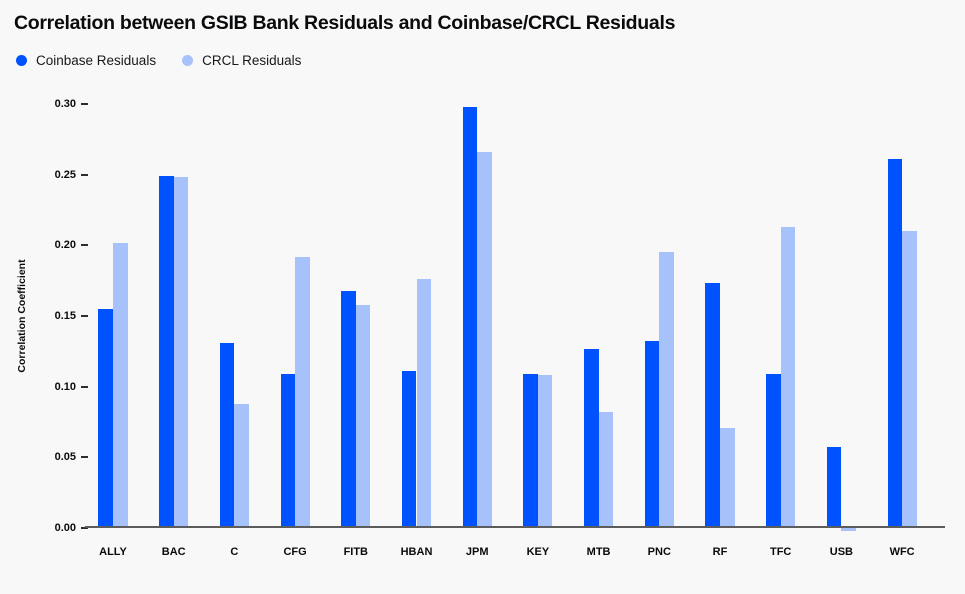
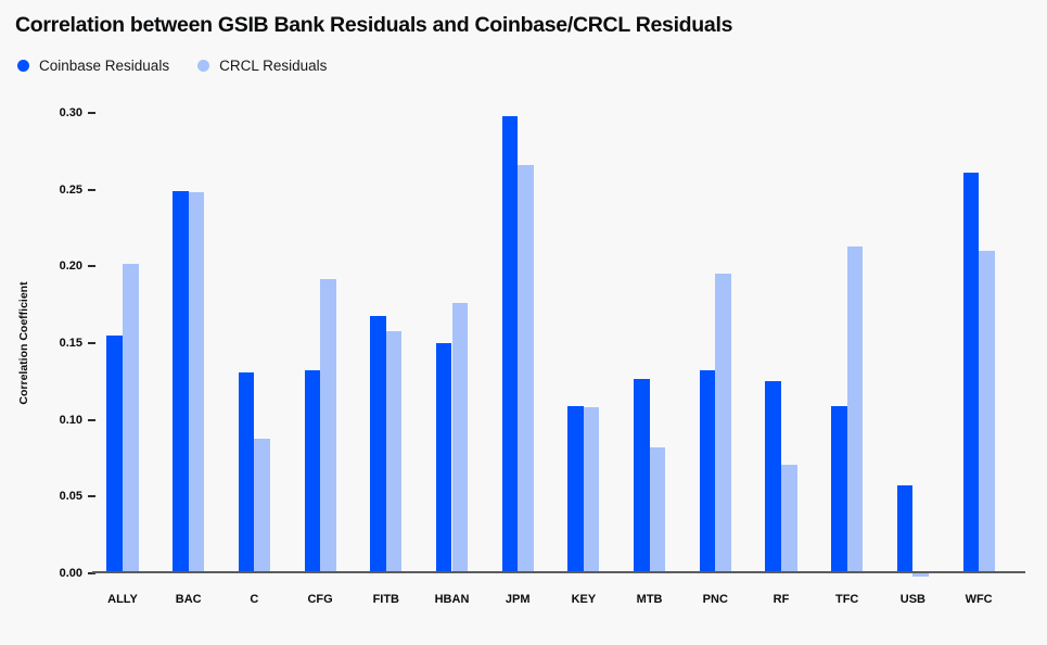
Coinbase Residuals/CFG: 0.109 -> 0.132
Coinbase Residuals/HBAN: 0.111 -> 0.150
Coinbase Residuals/RF: 0.173 -> 0.125
